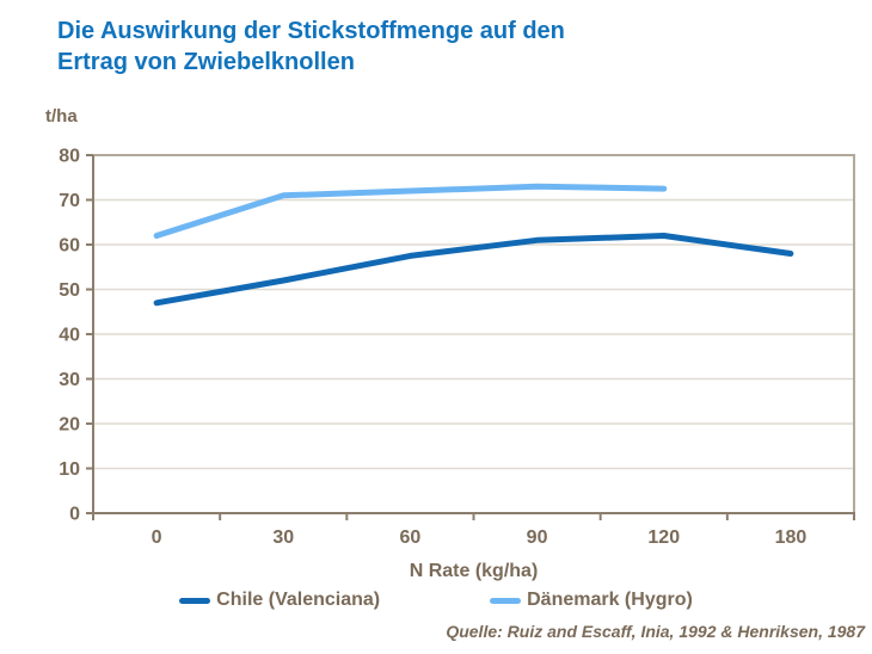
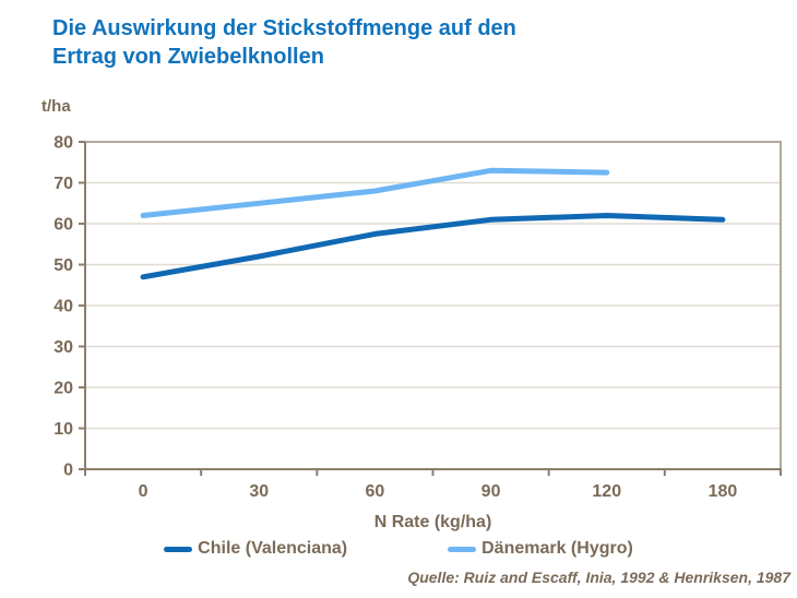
Dänemark (Hygro)/30: 71 -> 65
Dänemark (Hygro)/60: 72 -> 68
Chile (Valenciana)/180: 58 -> 61
